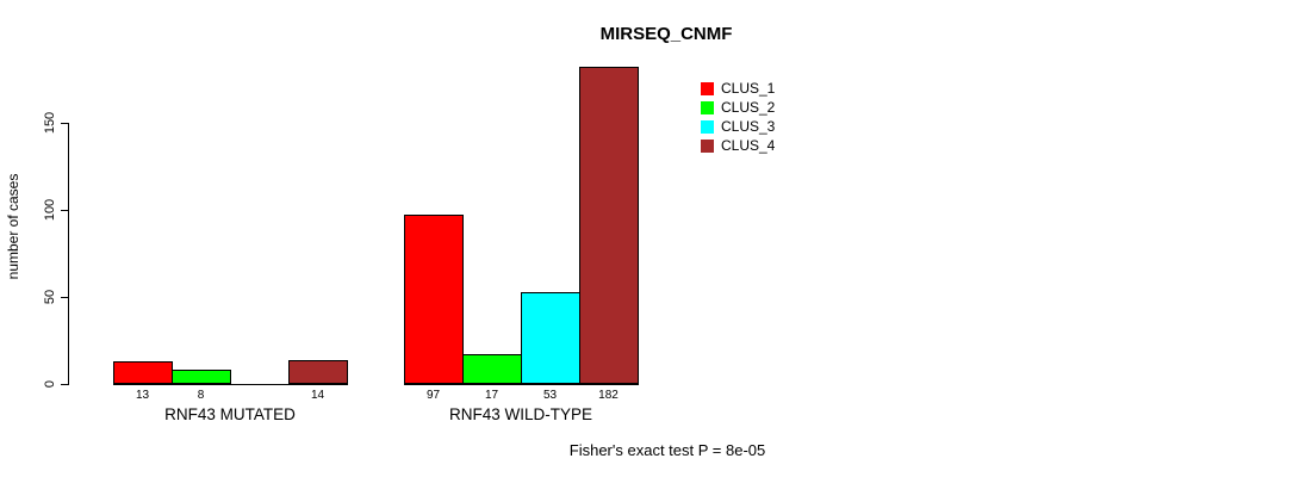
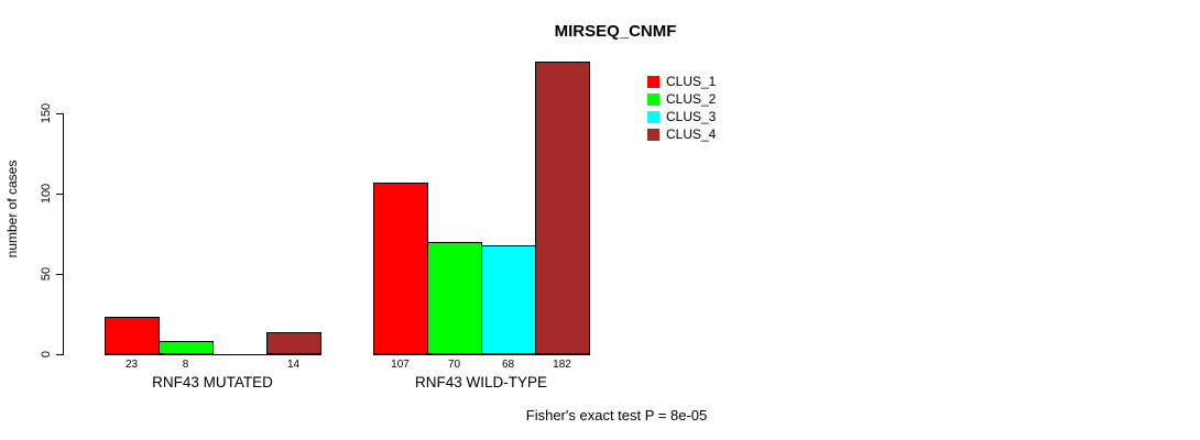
CLUS_1/RNF43 MUTATED: 13 -> 23
CLUS_1/RNF43 WILD-TYPE: 97 -> 107
CLUS_2/RNF43 WILD-TYPE: 17 -> 70
CLUS_3/RNF43 WILD-TYPE: 53 -> 68
